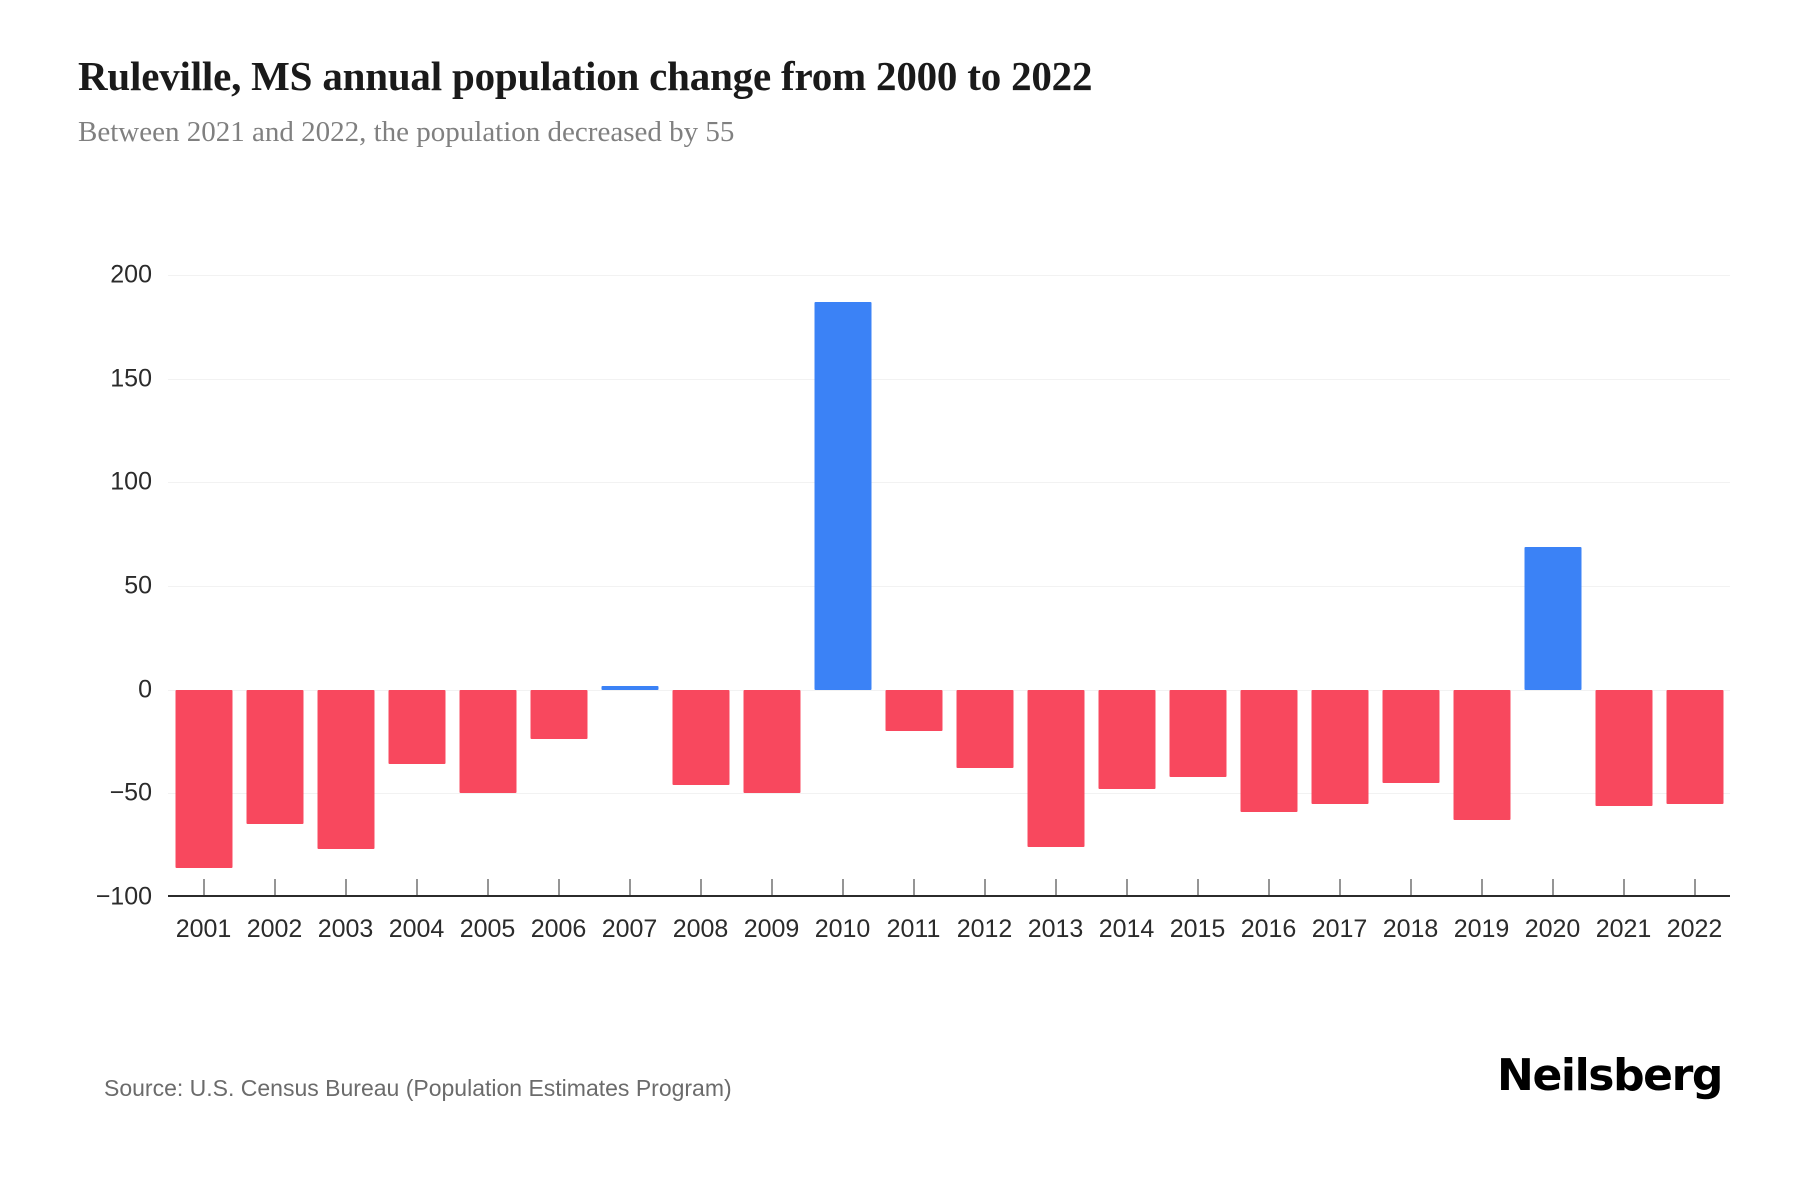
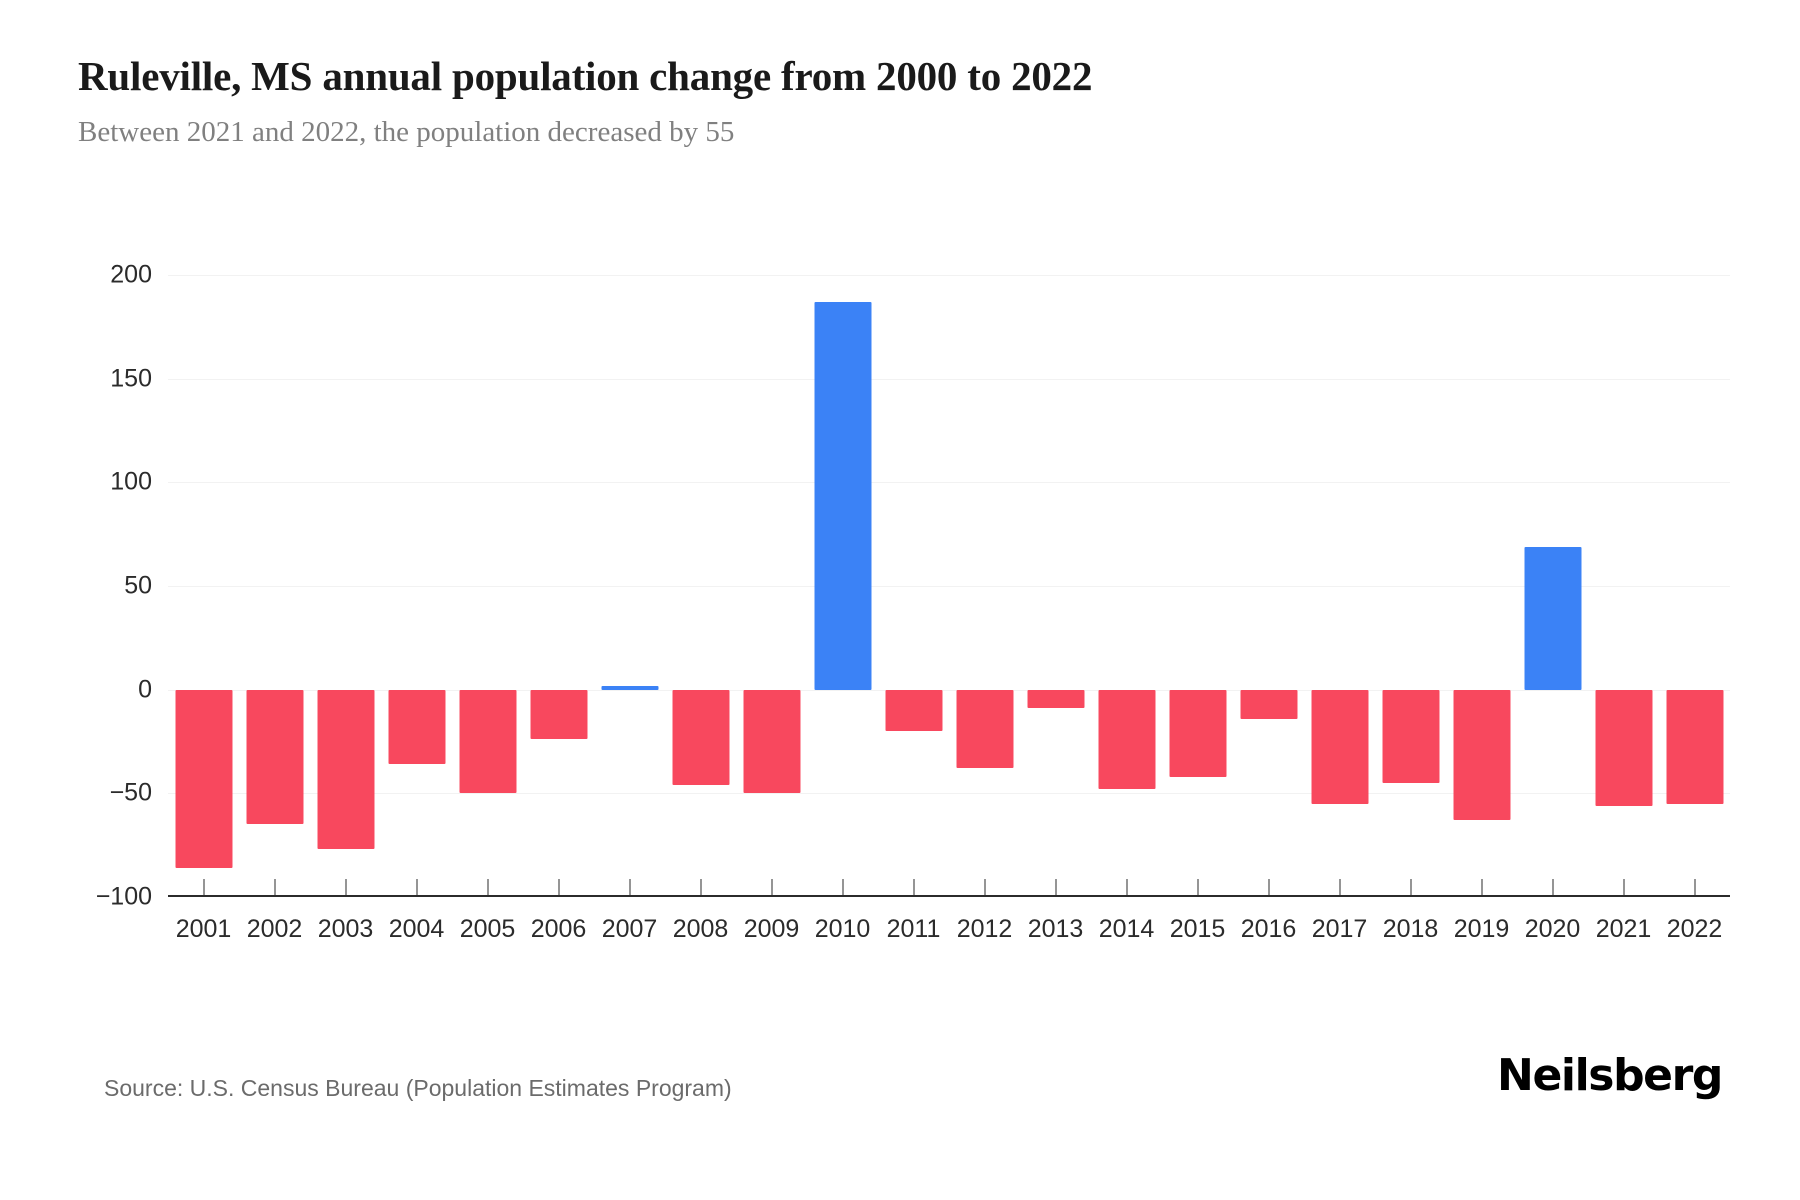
2013: -76 -> -9
2016: -59 -> -14
